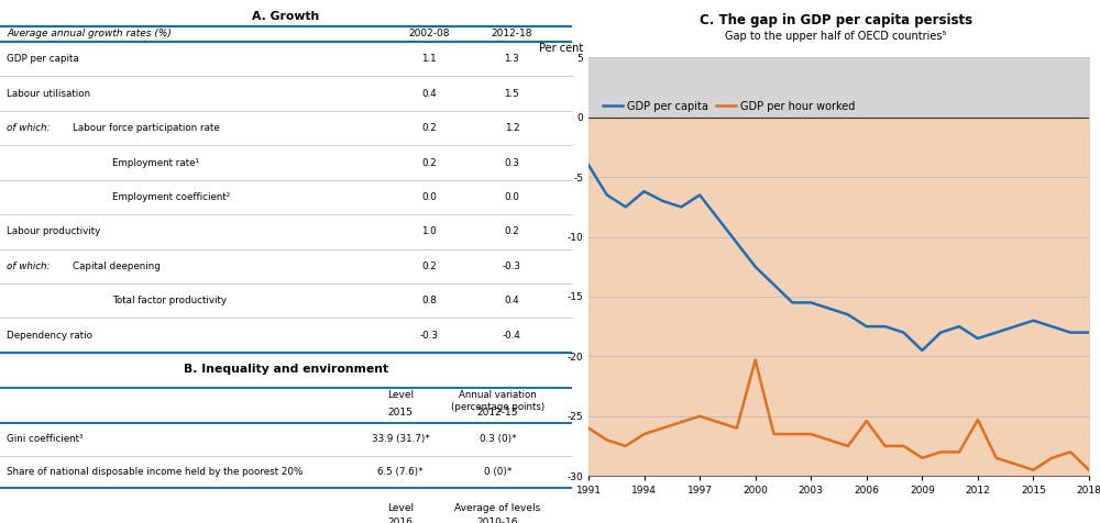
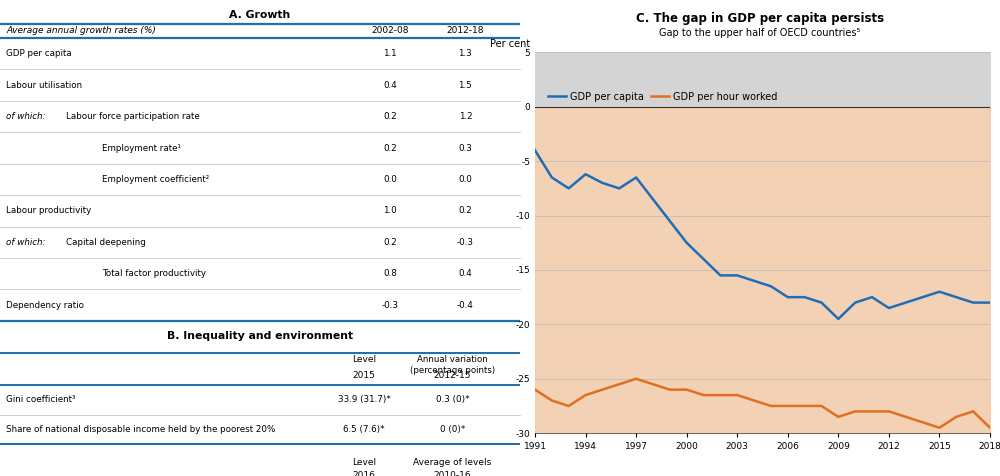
GDP per hour worked/2000: -20.3 -> -26.0
GDP per hour worked/2006: -25.4 -> -27.5
GDP per hour worked/2012: -25.3 -> -28.0
